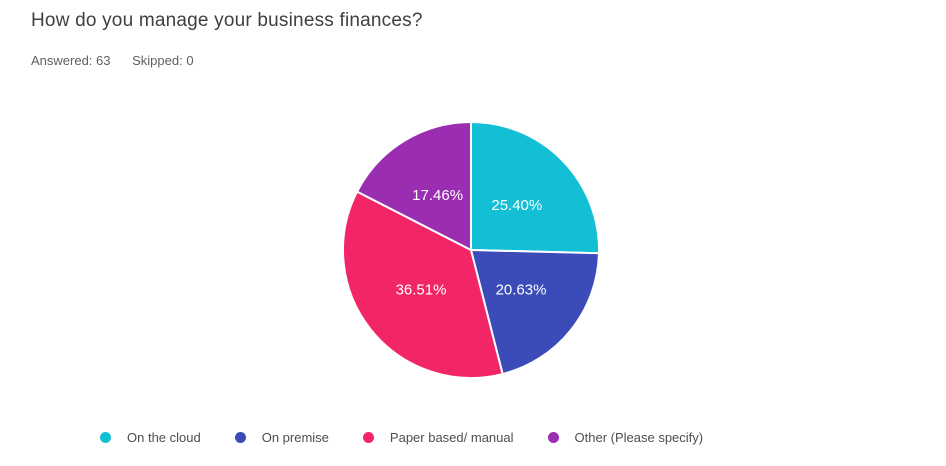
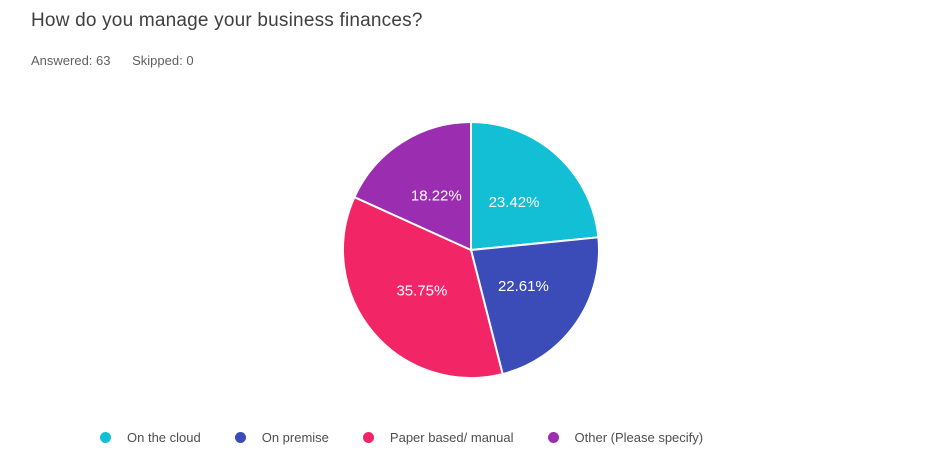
On the cloud: 25.40% -> 23.42%
On premise: 20.63% -> 22.61%
Paper based/ manual: 36.51% -> 35.75%
Other (Please specify): 17.46% -> 18.22%
